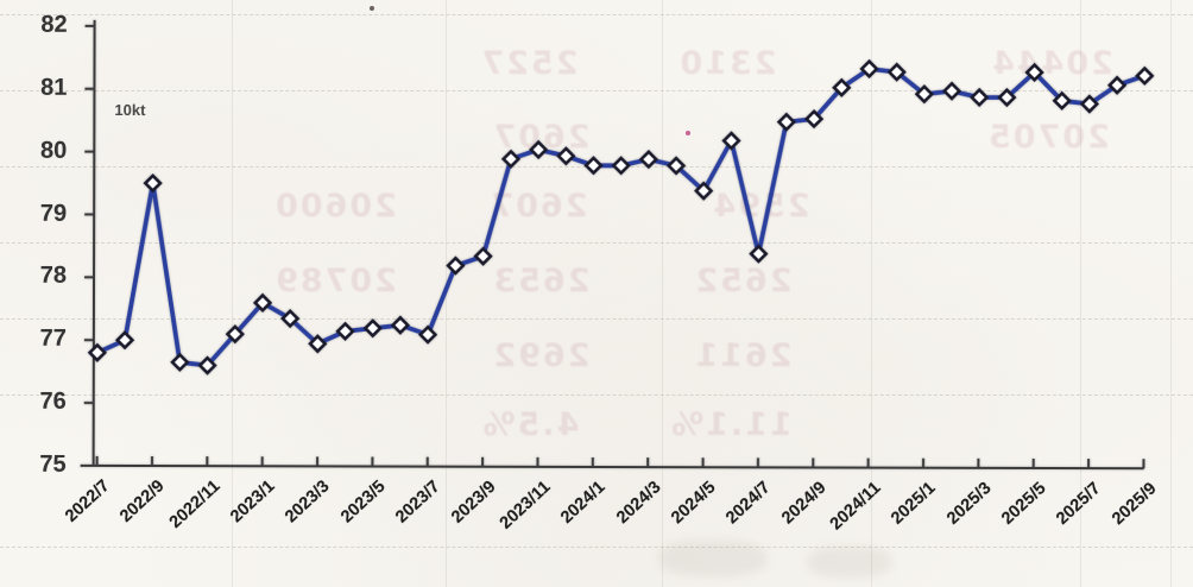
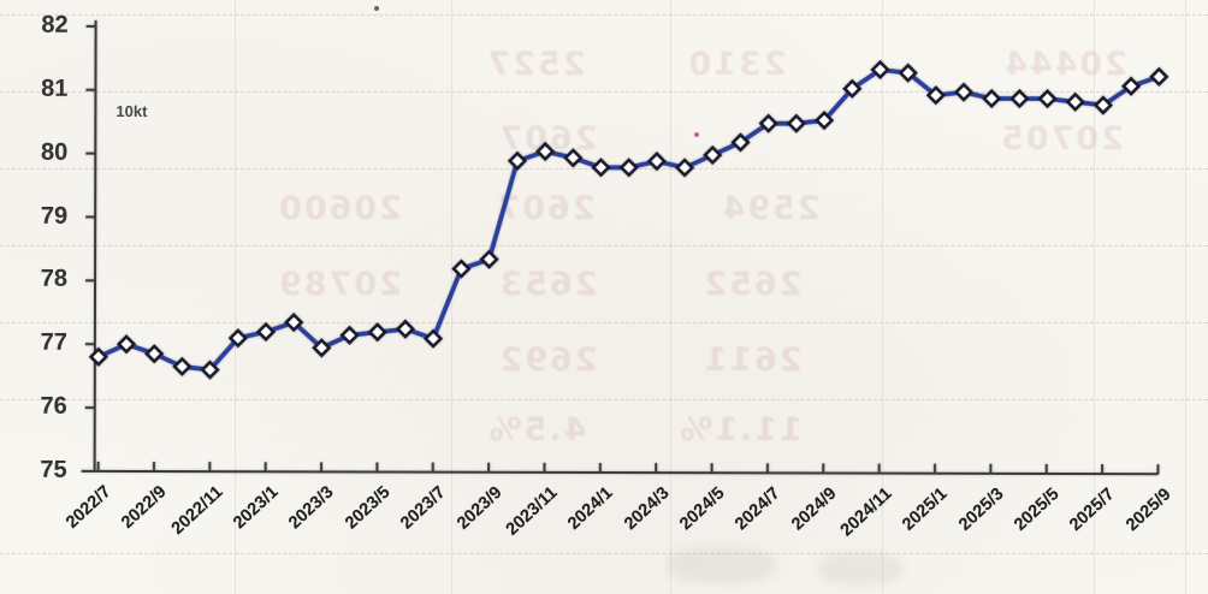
2022/9: 79.5 -> 76.8
2023/1: 77.6 -> 77.2
2024/5: 79.4 -> 80.0
2024/7: 78.4 -> 80.5
2025/5: 81.3 -> 80.9
